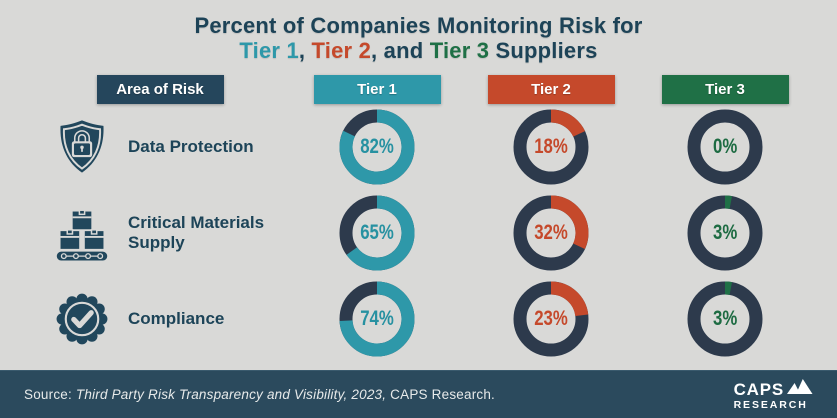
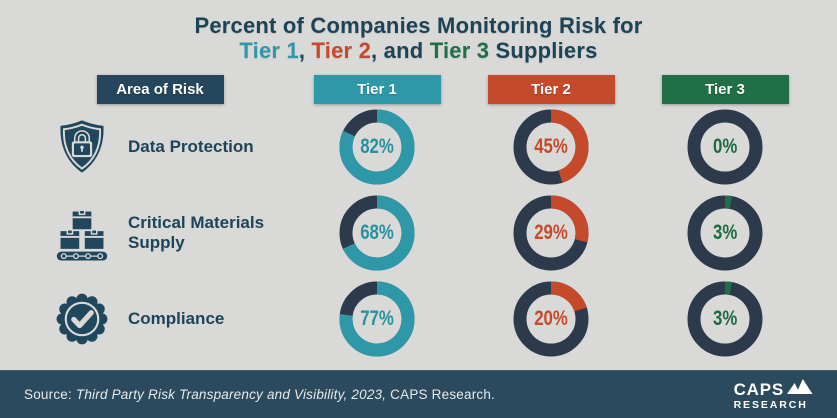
Tier 2/Data Protection: 18% -> 45%
Tier 1/Critical Materials Supply: 65% -> 68%
Tier 2/Critical Materials Supply: 32% -> 29%
Tier 1/Compliance: 74% -> 77%
Tier 2/Compliance: 23% -> 20%
